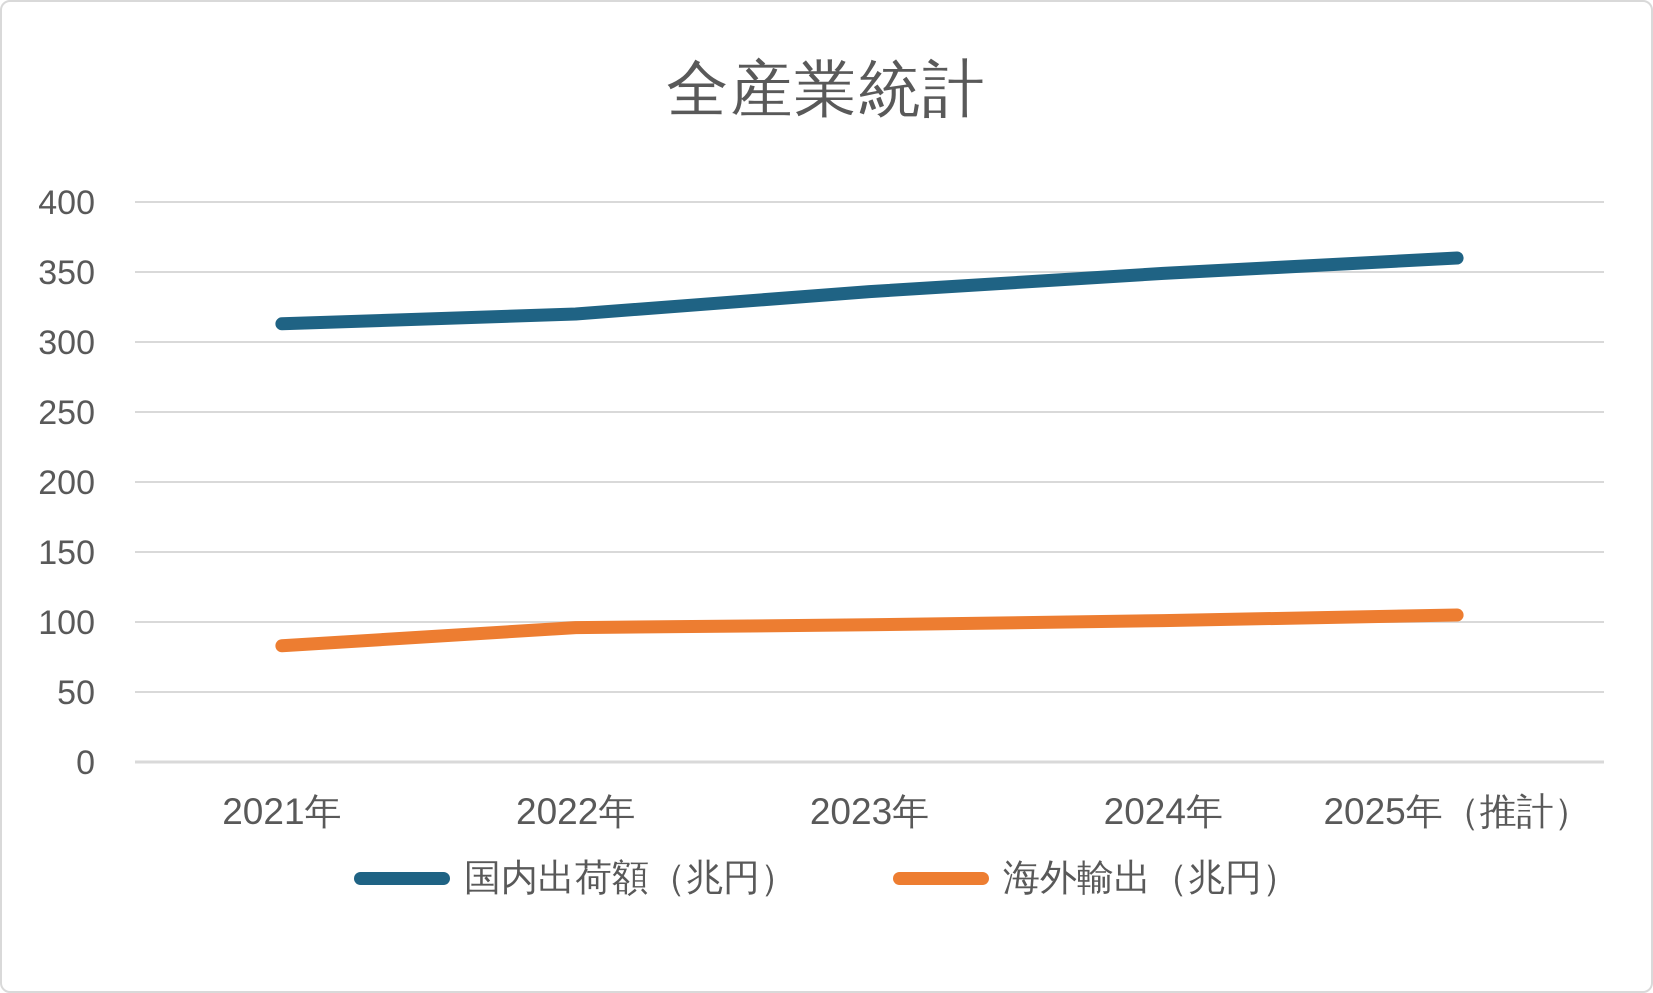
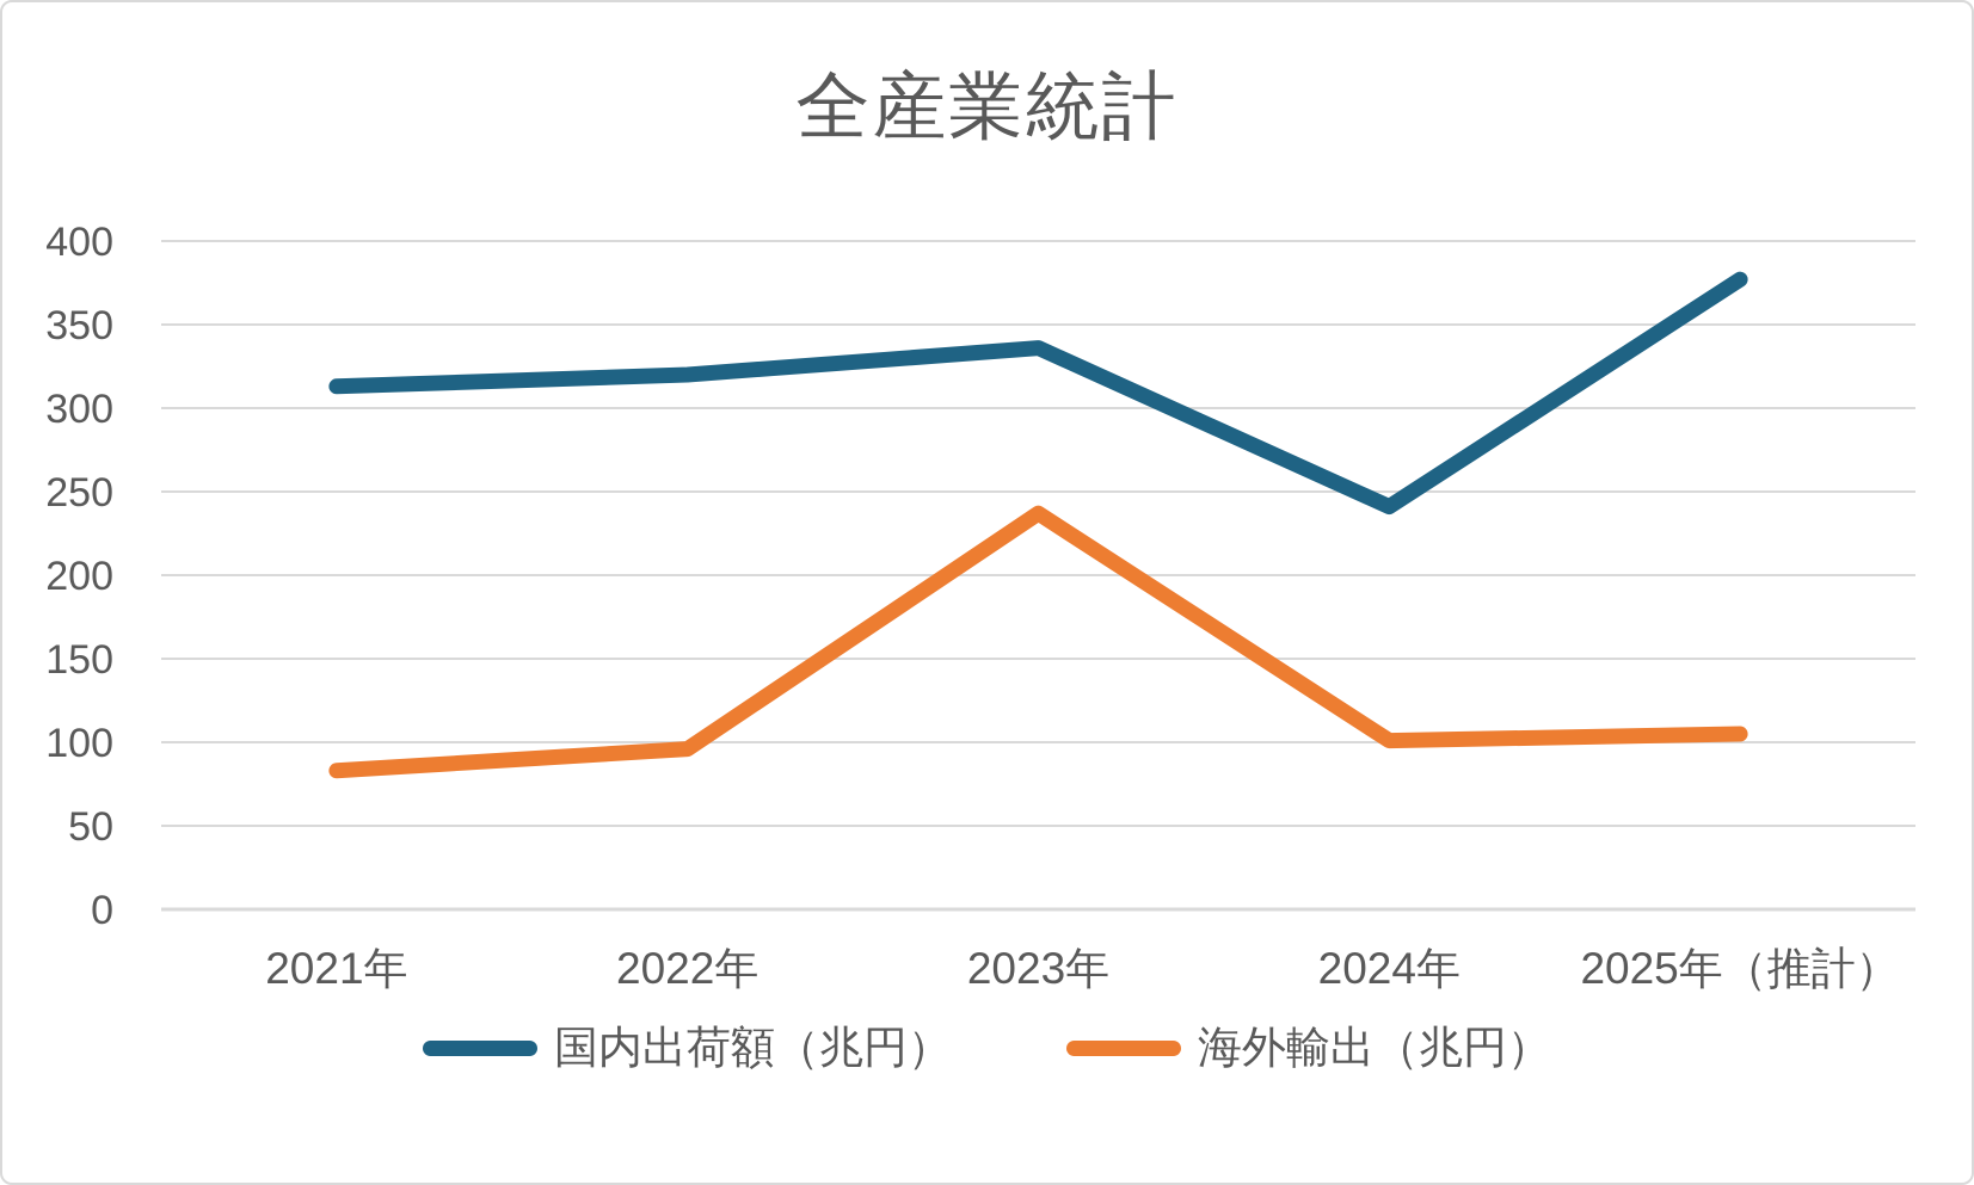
海外輸出（兆円）/2023年: 98 -> 237
国内出荷額（兆円）/2024年: 349 -> 241
国内出荷額（兆円）/2025年（推計）: 360 -> 377
